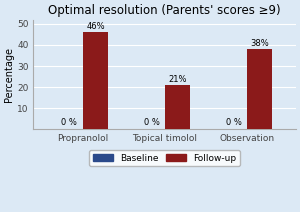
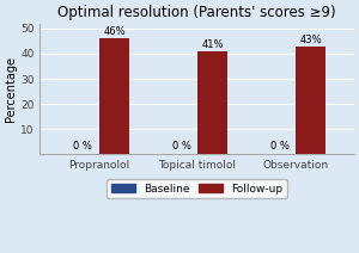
Follow-up/Topical timolol: 21% -> 41%
Follow-up/Observation: 38% -> 43%
